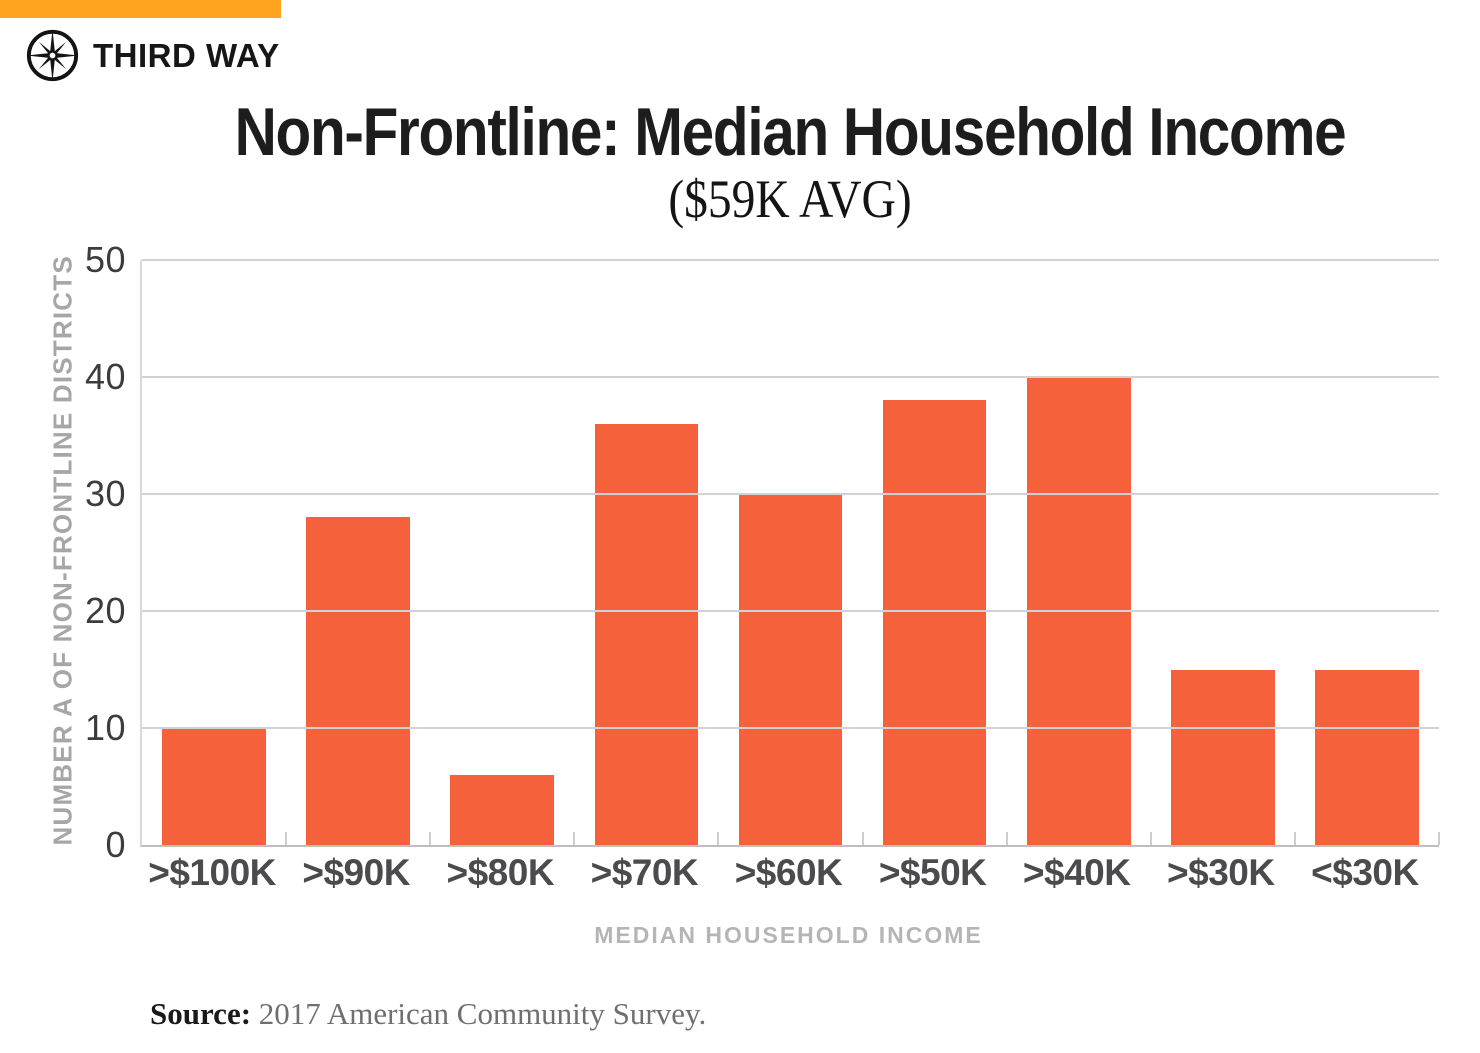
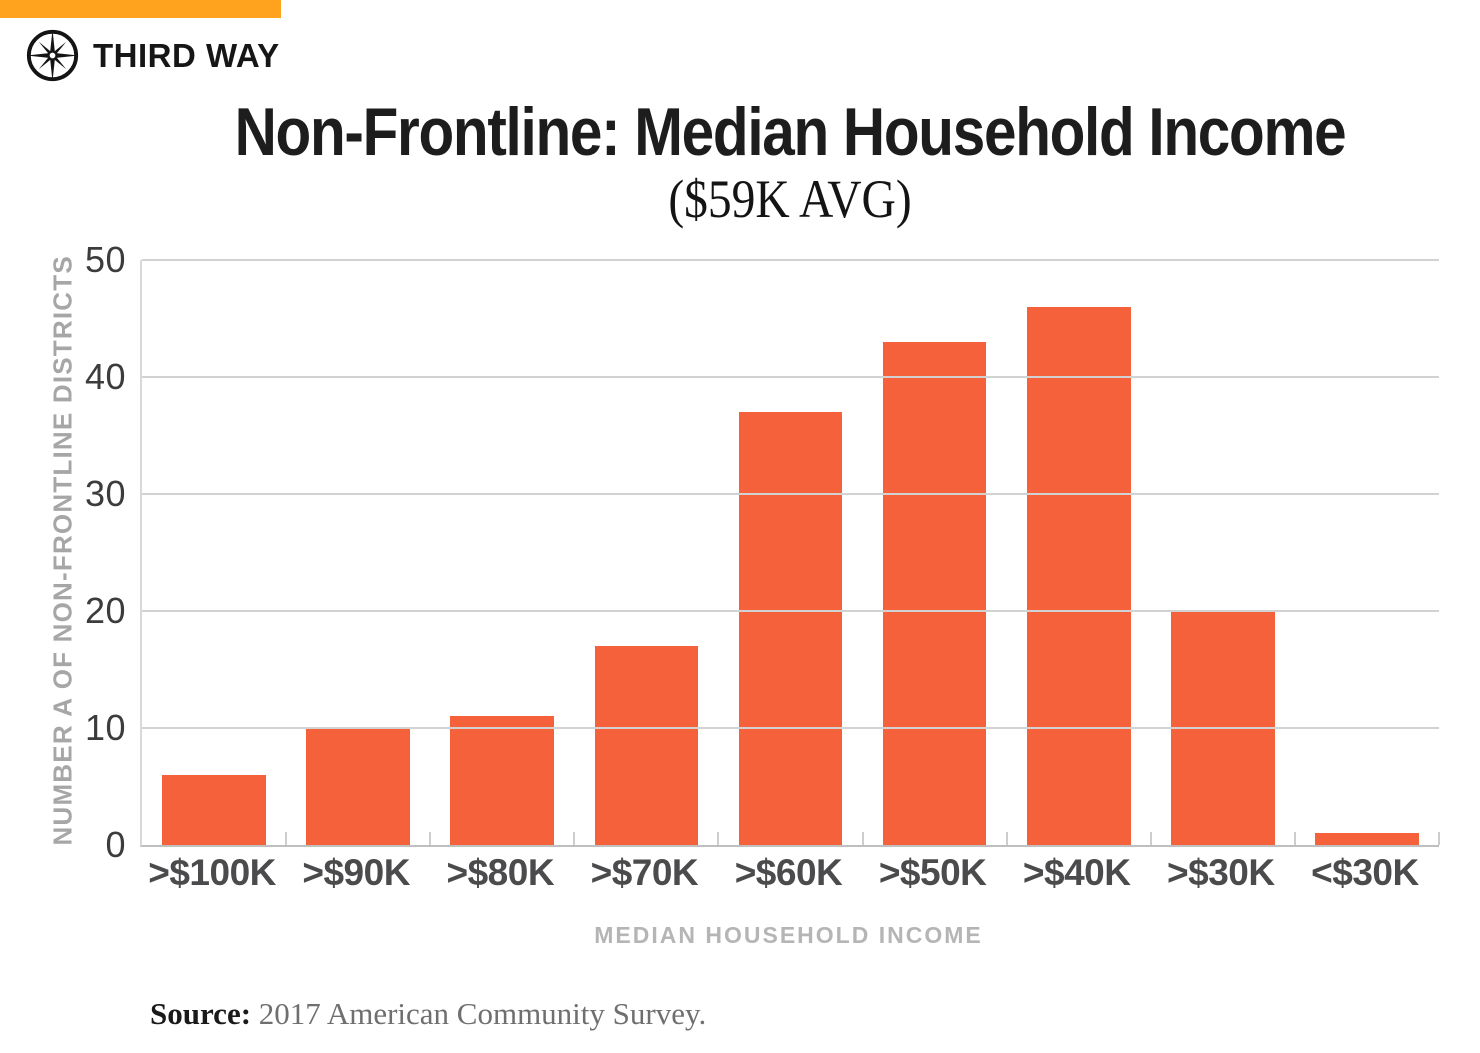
>$100K: 10 -> 6
>$90K: 28 -> 10
>$80K: 6 -> 11
>$70K: 36 -> 17
>$60K: 30 -> 37
>$50K: 38 -> 43
>$40K: 40 -> 46
>$30K: 15 -> 20
<$30K: 15 -> 1
